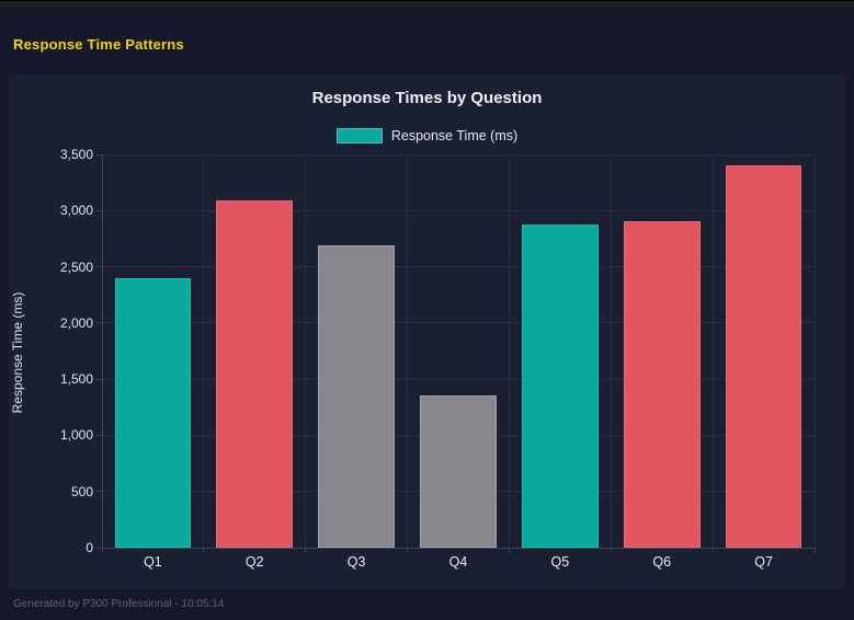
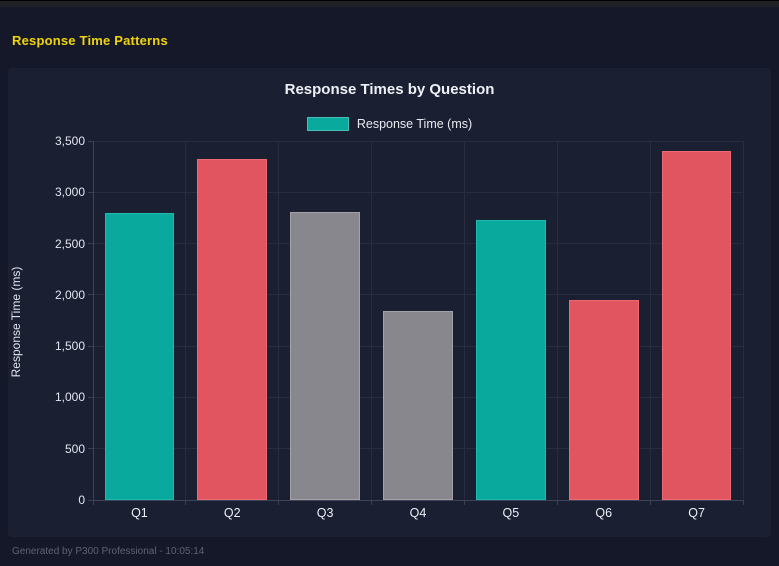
Q1: 2400 -> 2800
Q2: 3090 -> 3320
Q3: 2690 -> 2810
Q4: 1360 -> 1840
Q5: 2880 -> 2730
Q6: 2910 -> 1950
